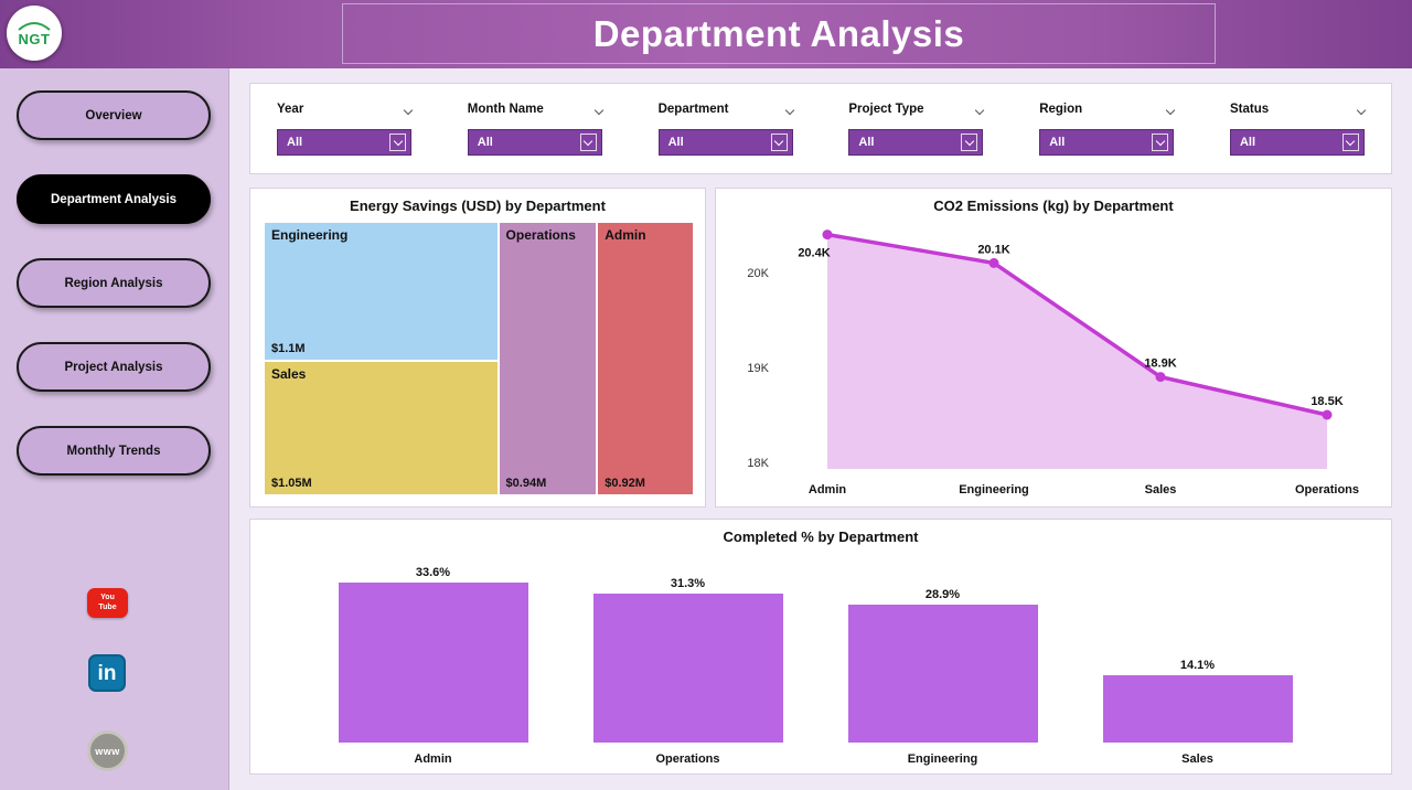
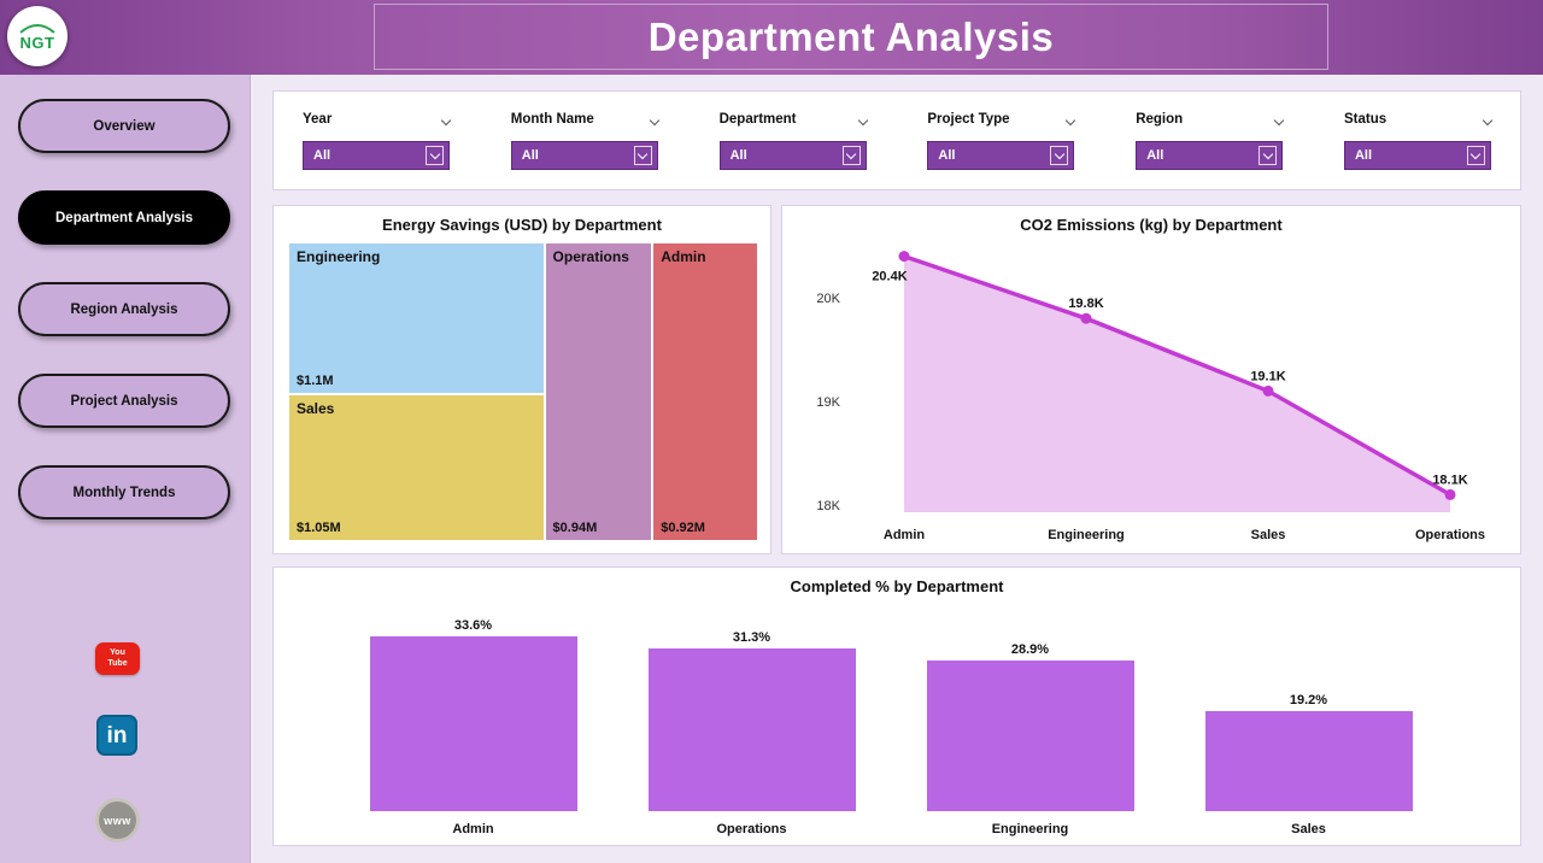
CO2 Emissions (kg) by Department/Engineering: 20.1K -> 19.8K
CO2 Emissions (kg) by Department/Sales: 18.9K -> 19.1K
CO2 Emissions (kg) by Department/Operations: 18.5K -> 18.1K
Completed % by Department/Sales: 14.1% -> 19.2%
